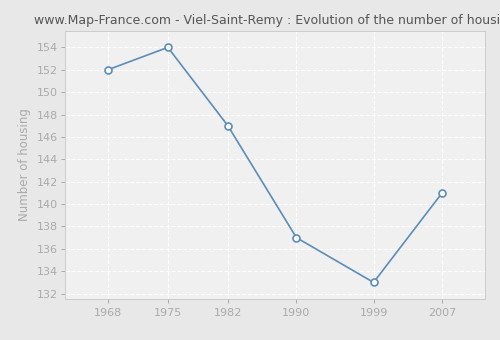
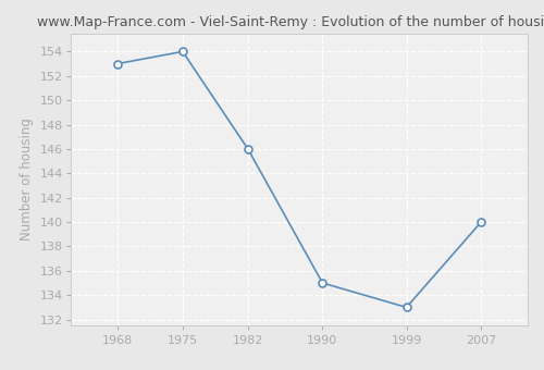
1968: 152 -> 153
1982: 147 -> 146
1990: 137 -> 135
2007: 141 -> 140
